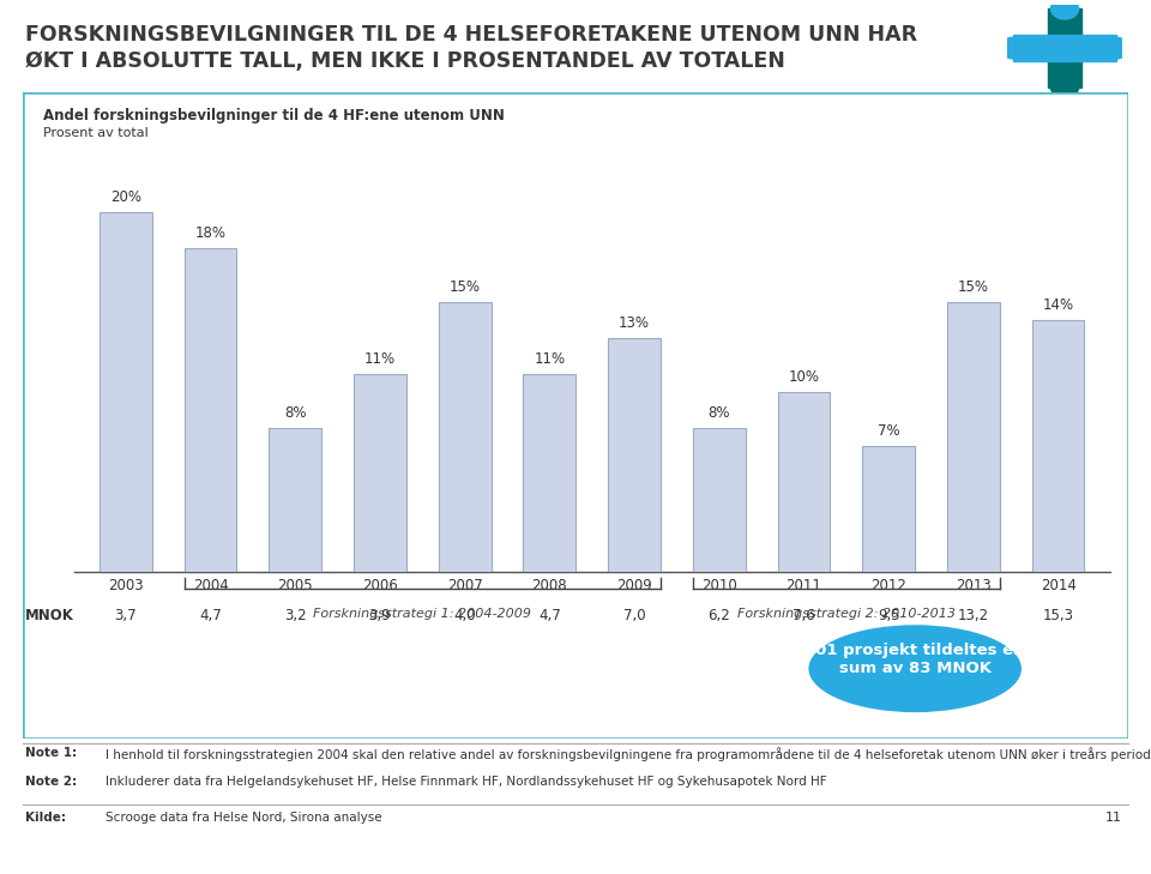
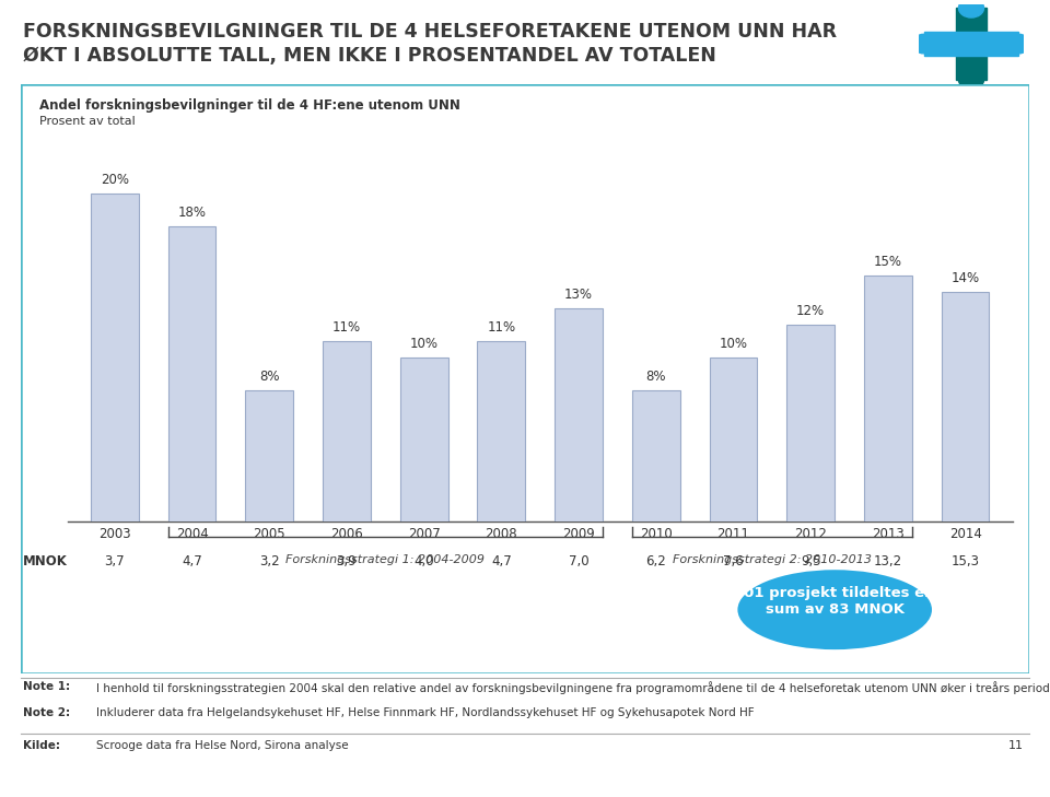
2007: 15% -> 10%
2012: 7% -> 12%
